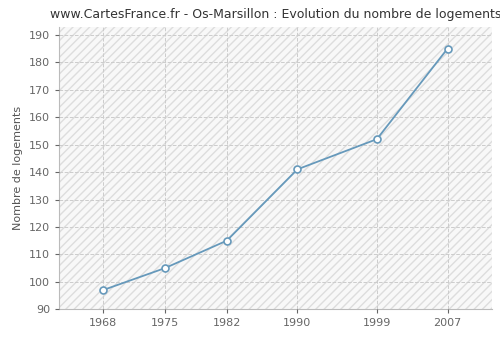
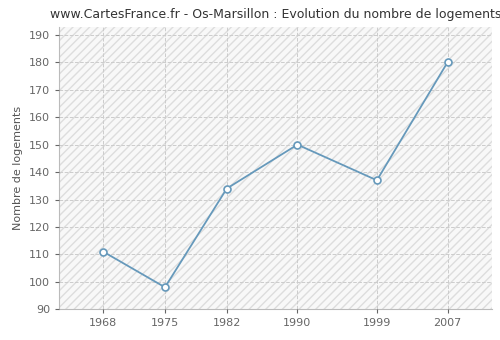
1968: 97 -> 111
1975: 105 -> 98
1982: 115 -> 134
1990: 141 -> 150
1999: 152 -> 137
2007: 185 -> 180
